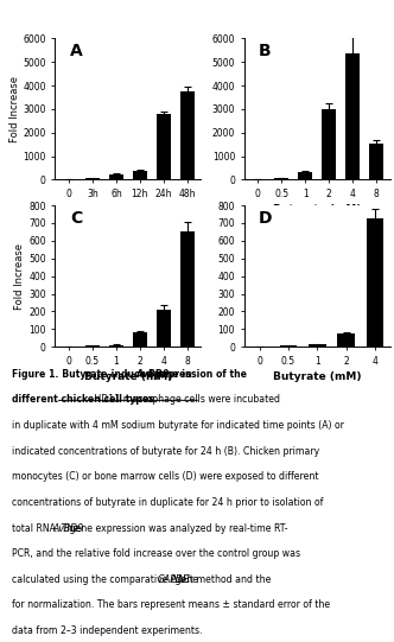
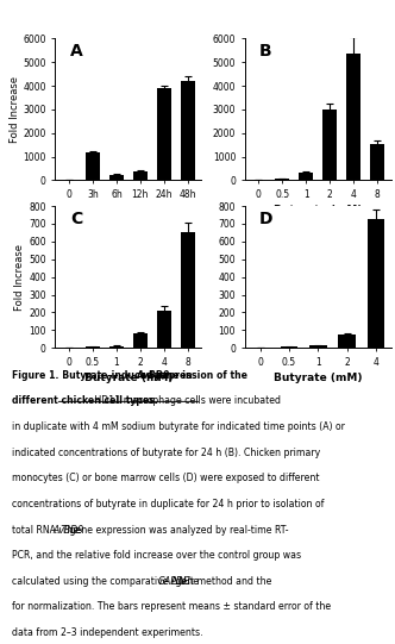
3h: 0 -> 1200
24h: 2800 -> 3900
48h: 3800 -> 4200
